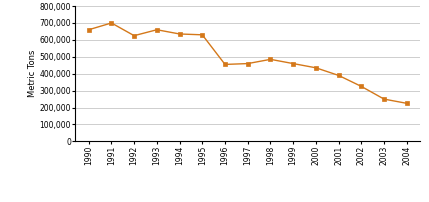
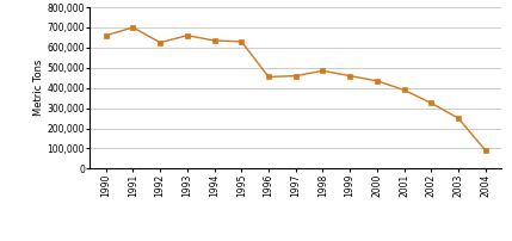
2004: 220,000 -> 90,000
